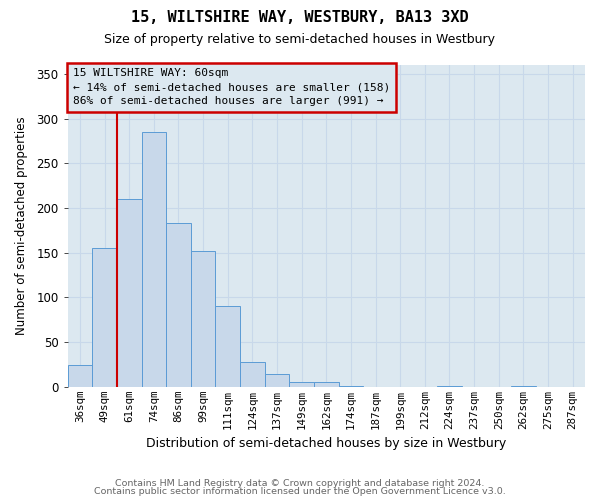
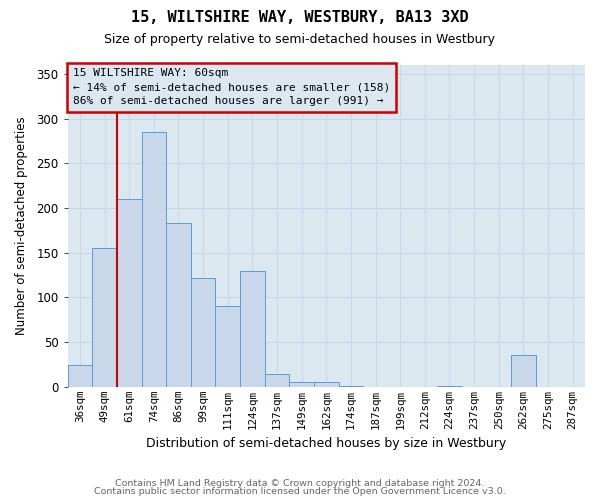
99sqm: 152 -> 122
124sqm: 28 -> 130
262sqm: 1 -> 36
